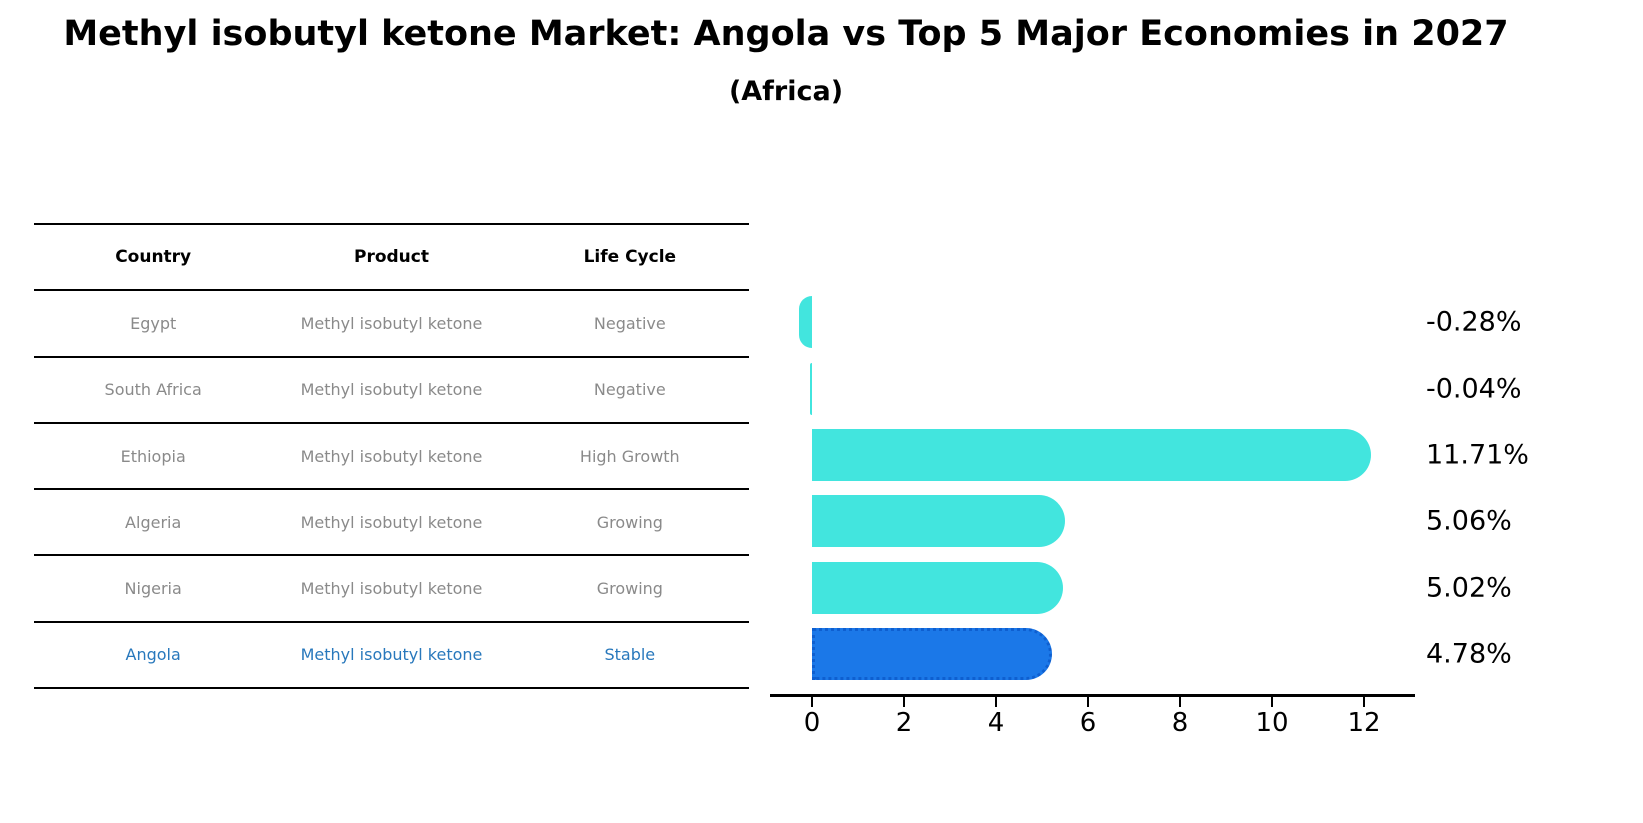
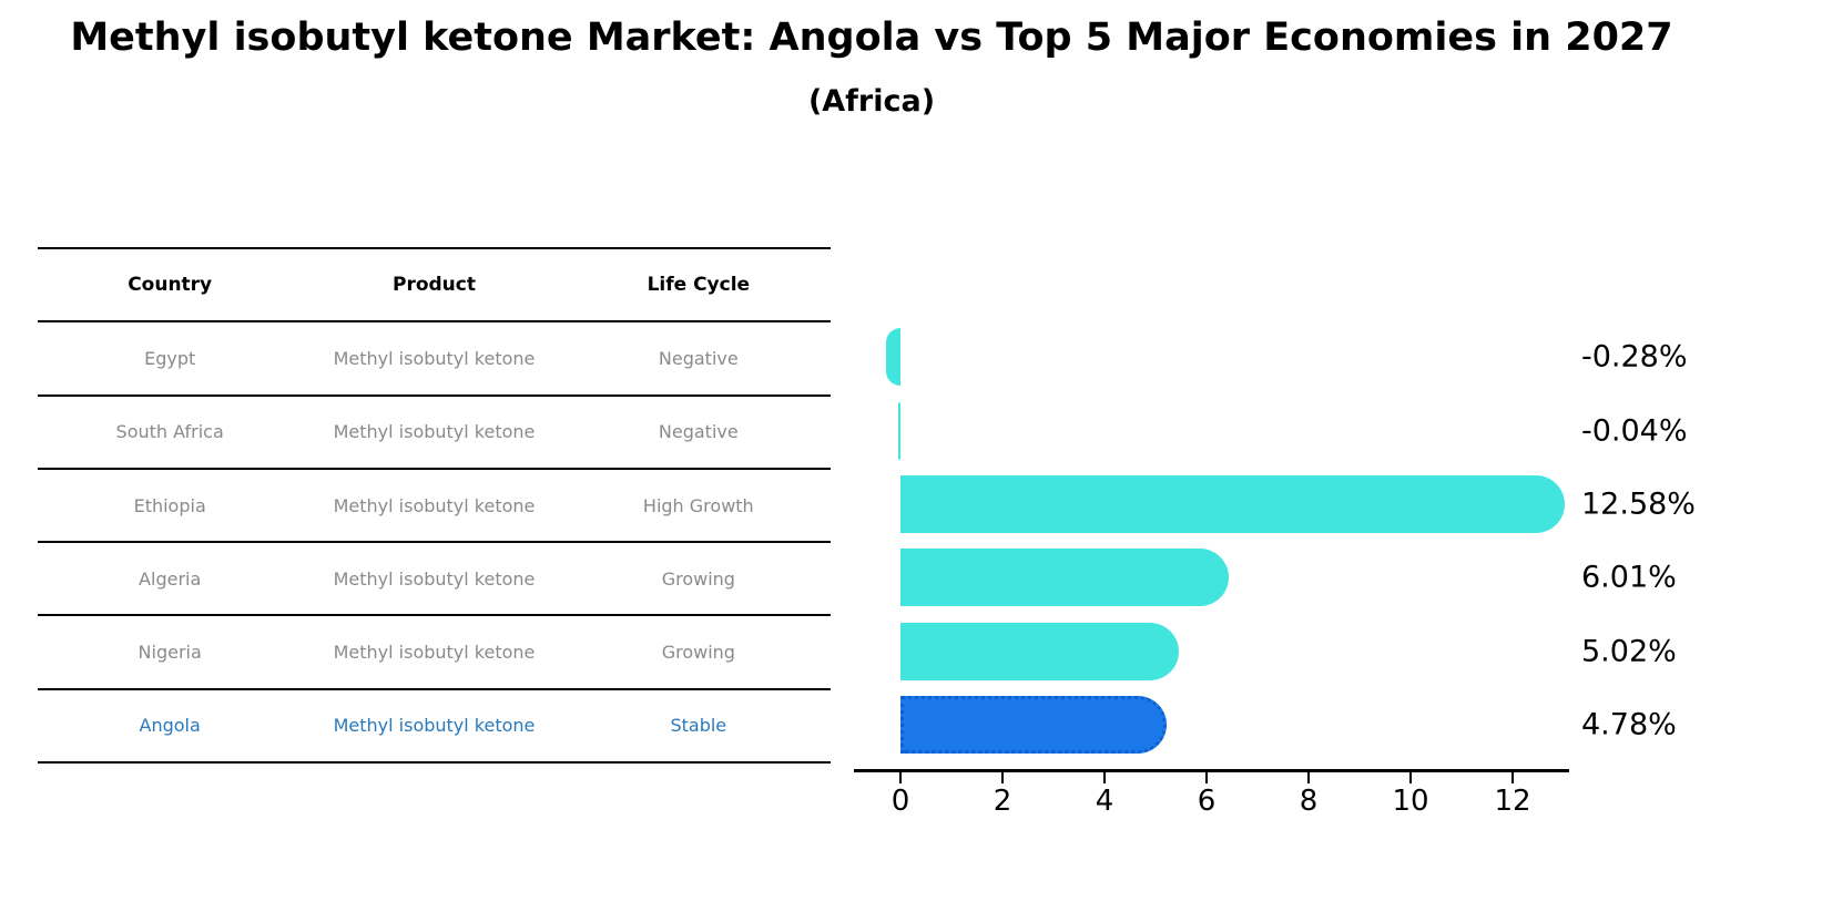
Ethiopia: 11.71% -> 12.58%
Algeria: 5.06% -> 6.01%
